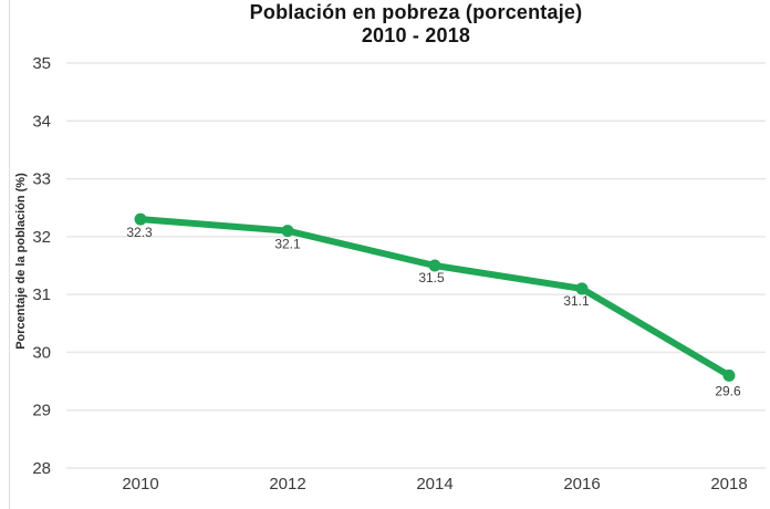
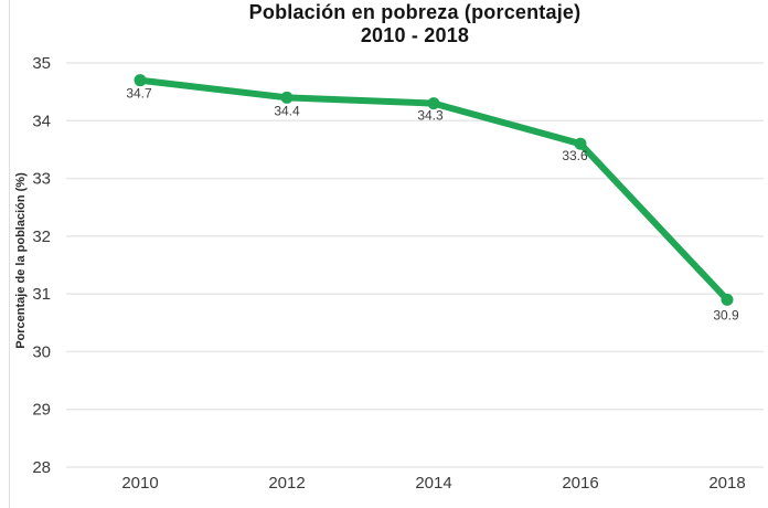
2010: 32.3 -> 34.7
2012: 32.1 -> 34.4
2014: 31.5 -> 34.3
2016: 31.1 -> 33.6
2018: 29.6 -> 30.9
